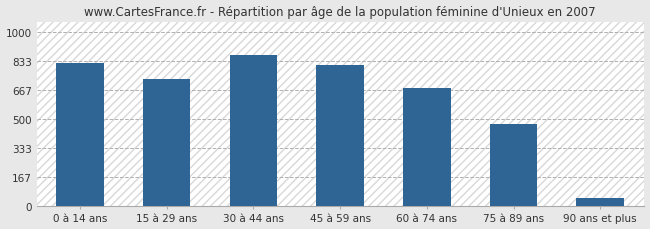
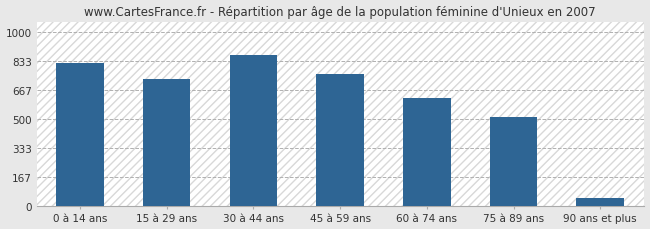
45 à 59 ans: 810 -> 760
60 à 74 ans: 680 -> 620
75 à 89 ans: 470 -> 510
